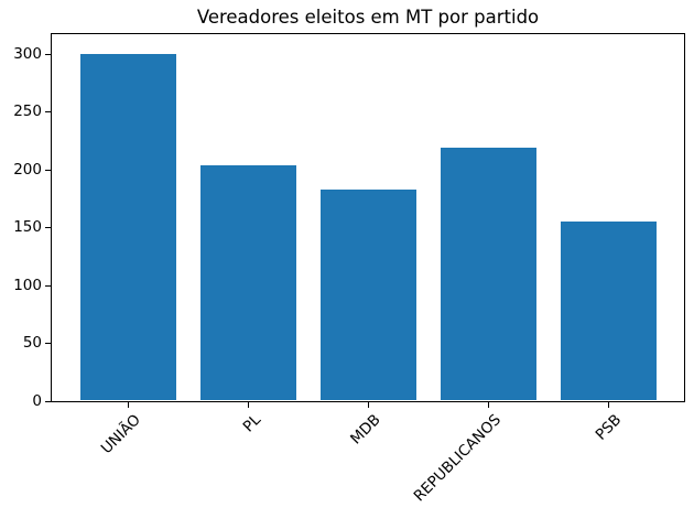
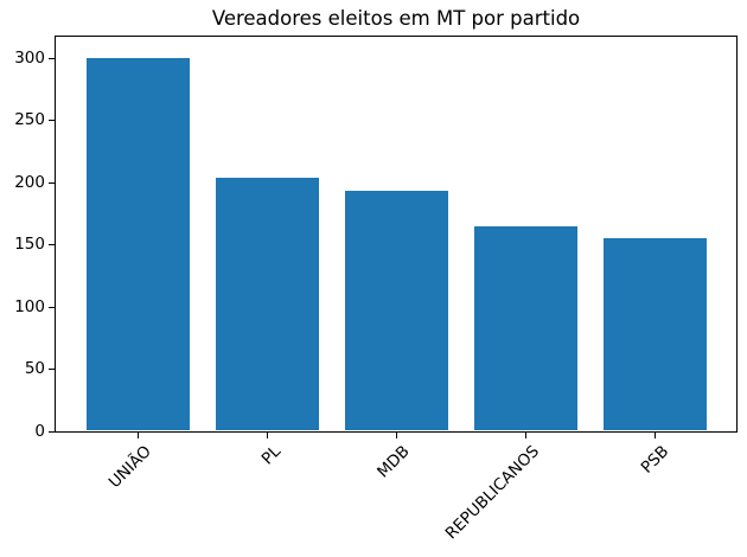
MDB: 183 -> 194
REPUBLICANOS: 219 -> 165
